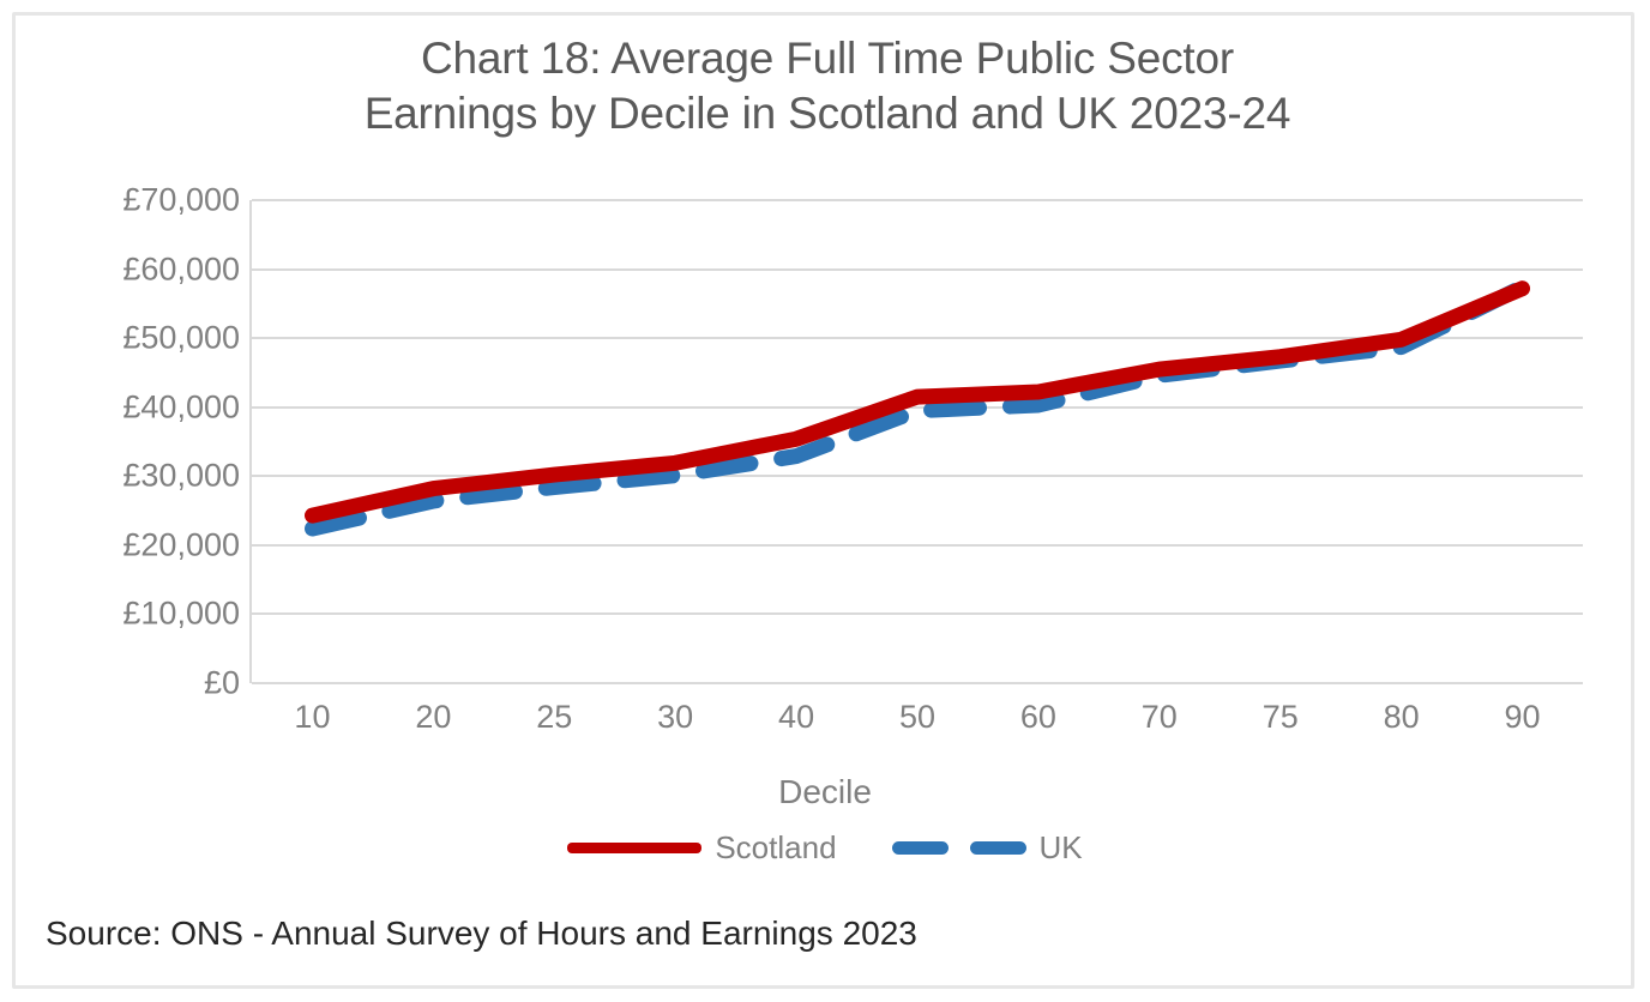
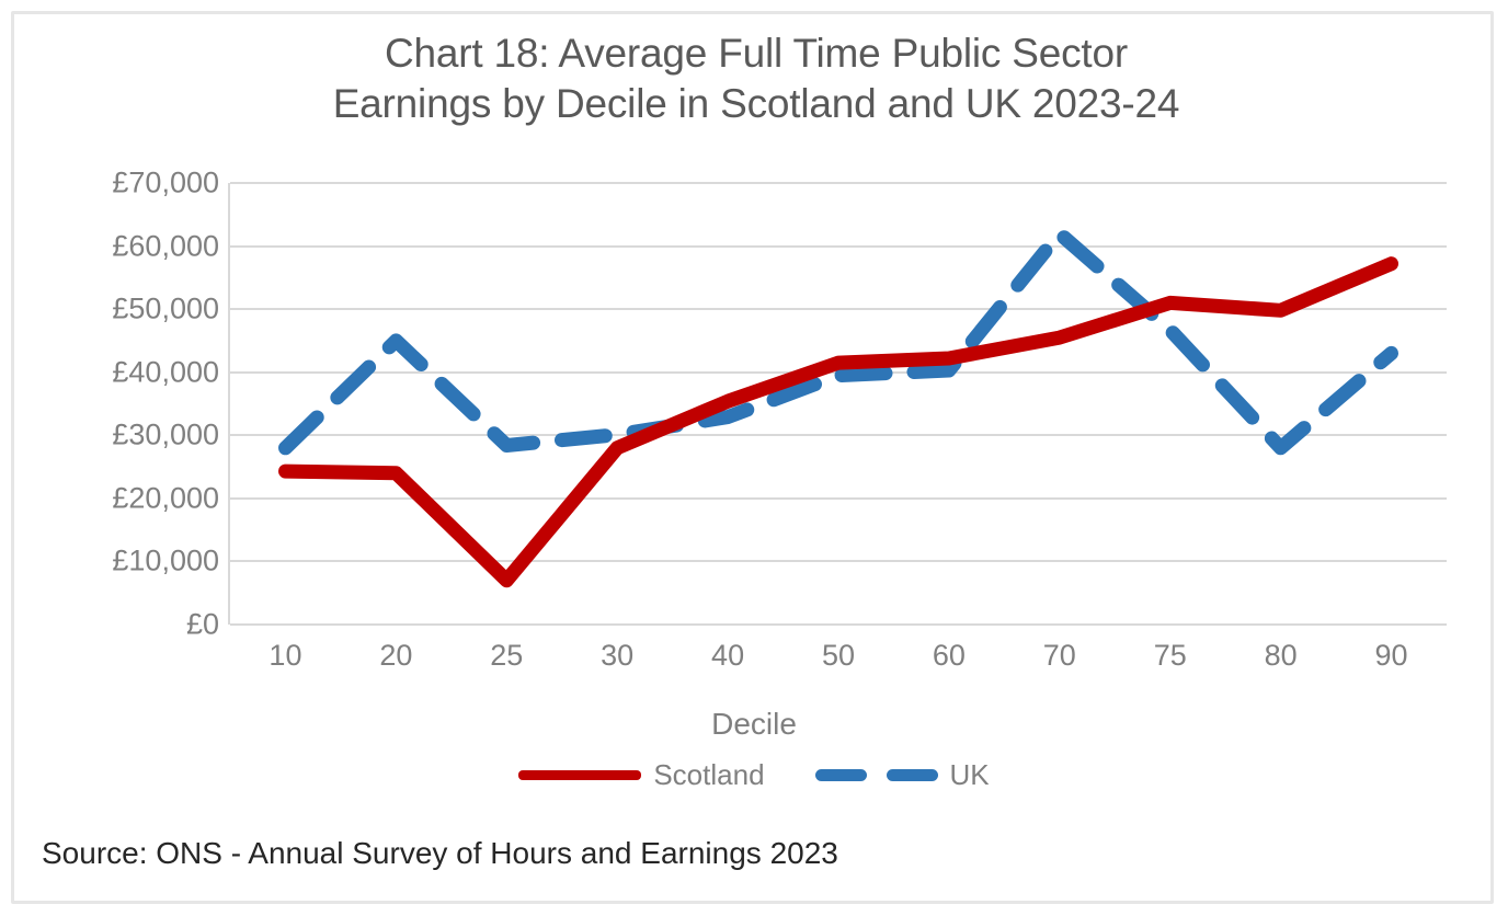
UK/10: £22000 -> £28000
Scotland/20: £28000 -> £24000
UK/20: £26000 -> £45000
Scotland/25: £30000 -> £7000
Scotland/30: £32000 -> £28000
UK/70: £45000 -> £62000
Scotland/75: £47000 -> £51000
UK/80: £49000 -> £28000
UK/90: £57000 -> £43000
